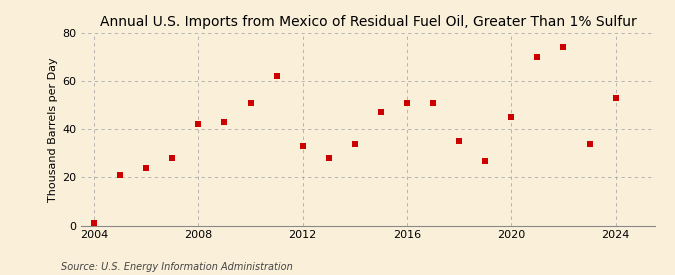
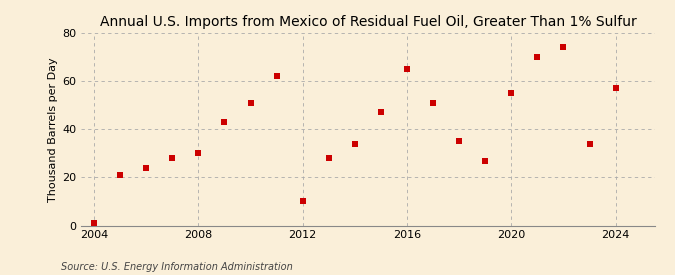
2008: 42 -> 30
2012: 33 -> 10
2016: 51 -> 65
2020: 45 -> 55
2024: 53 -> 57
